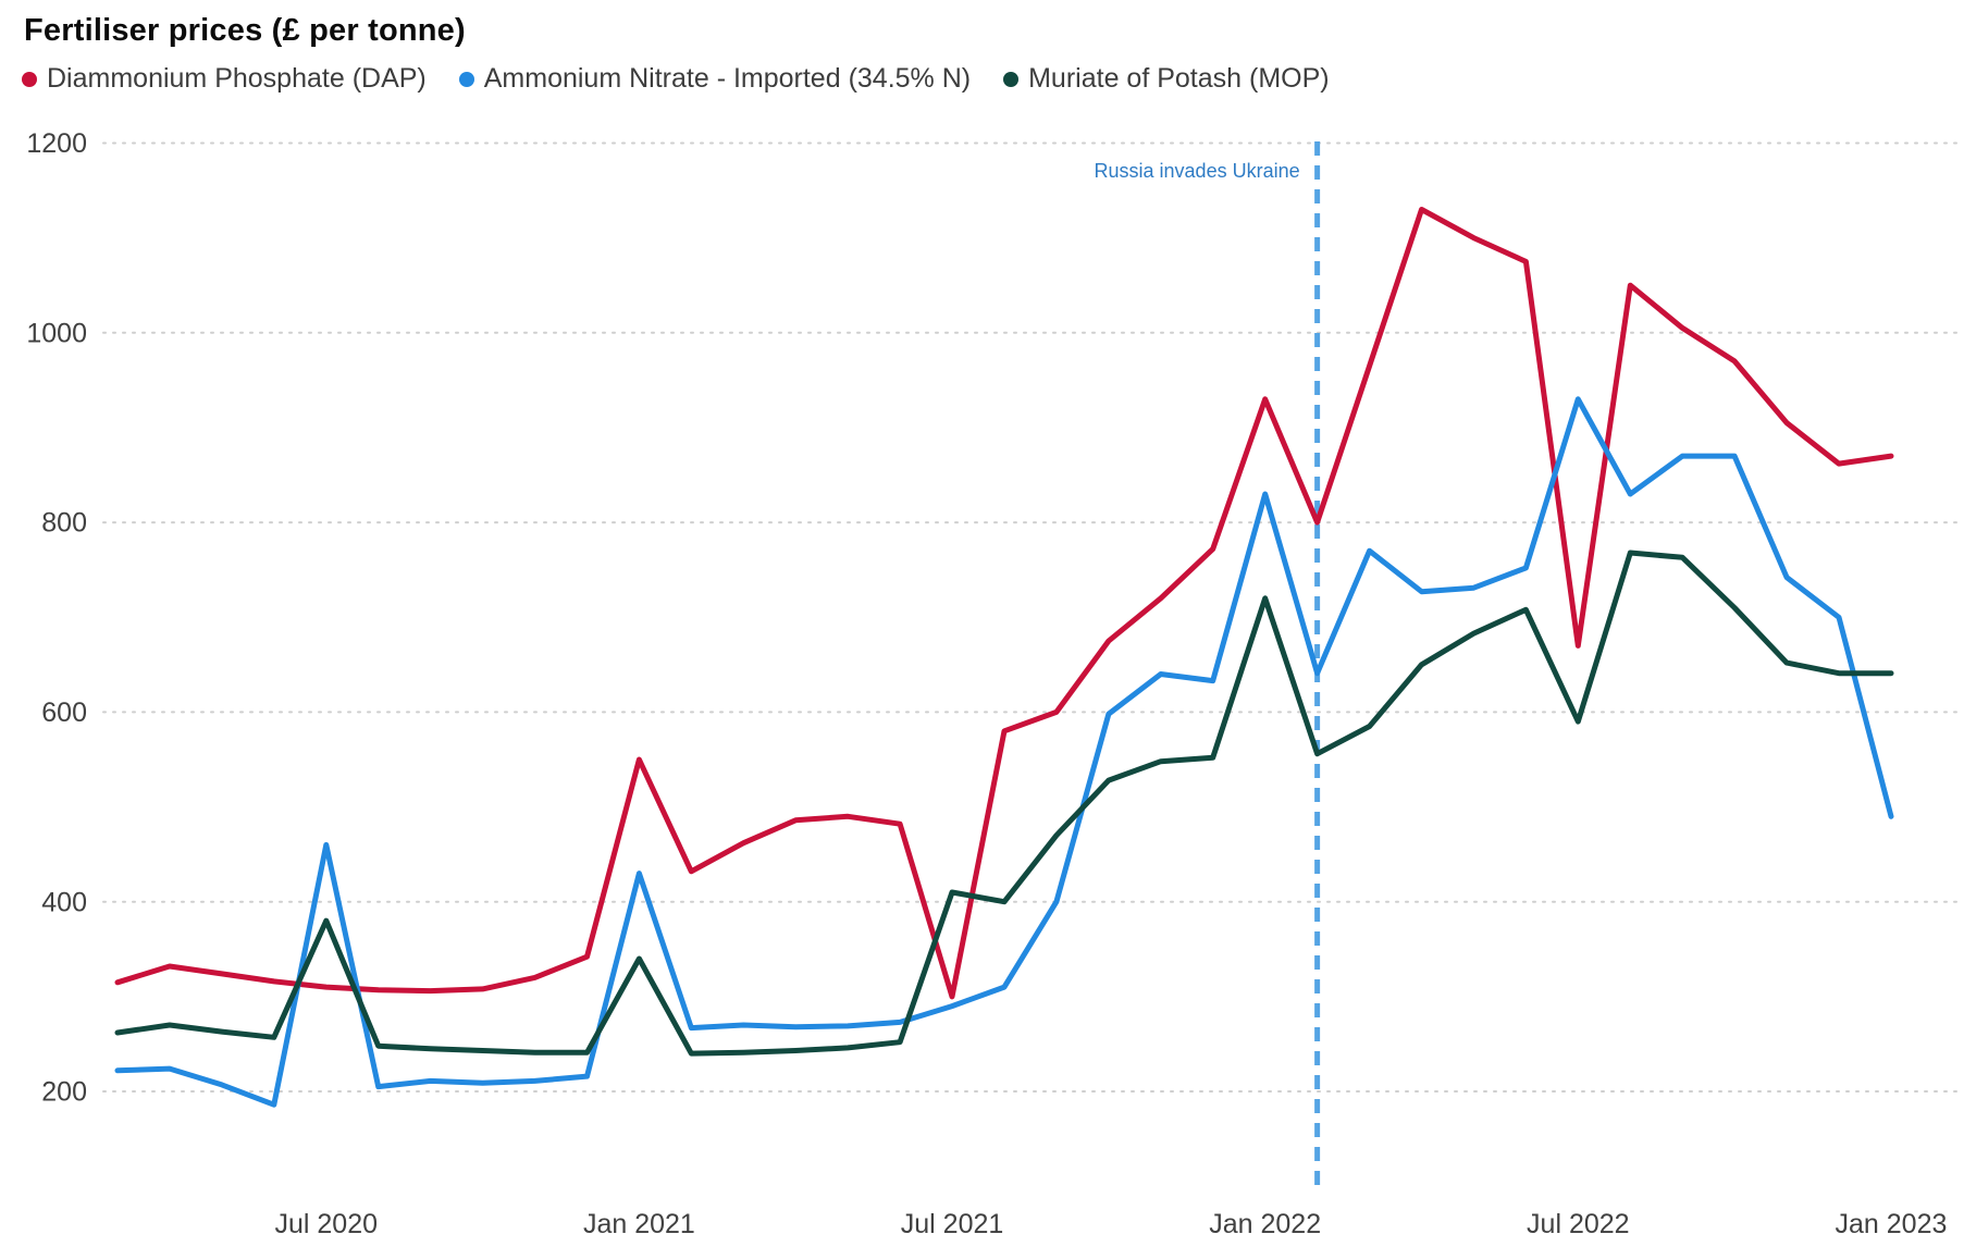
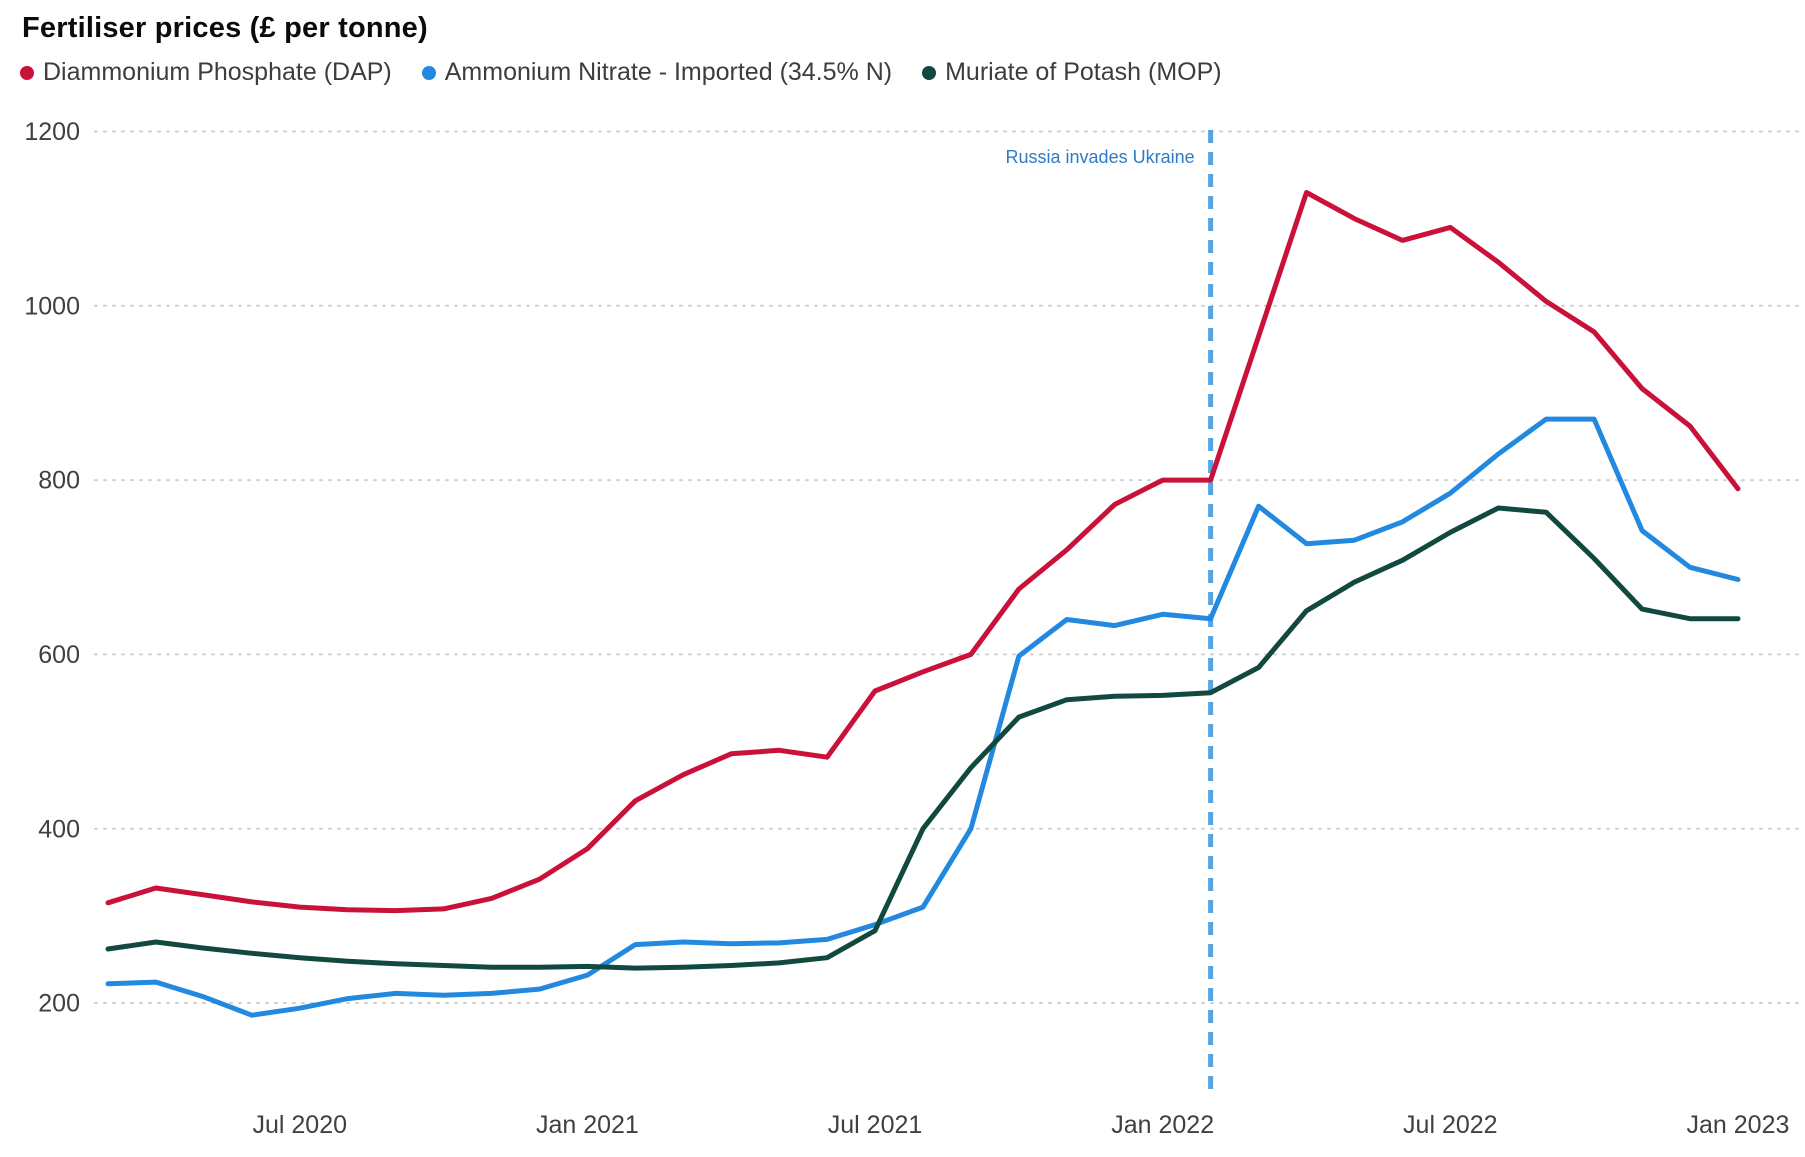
Ammonium Nitrate - Imported (34.5% N)/Jul 2020: 460 -> 190
Muriate of Potash (MOP)/Jul 2020: 380 -> 250
Diammonium Phosphate (DAP)/Jan 2021: 550 -> 380
Ammonium Nitrate - Imported (34.5% N)/Jan 2021: 430 -> 230
Muriate of Potash (MOP)/Jan 2021: 340 -> 240
Diammonium Phosphate (DAP)/Jul 2021: 300 -> 560
Muriate of Potash (MOP)/Jul 2021: 410 -> 280
Diammonium Phosphate (DAP)/Jan 2022: 930 -> 800
Ammonium Nitrate - Imported (34.5% N)/Jan 2022: 830 -> 650
Muriate of Potash (MOP)/Jan 2022: 720 -> 550
Diammonium Phosphate (DAP)/Jul 2022: 670 -> 1090
Ammonium Nitrate - Imported (34.5% N)/Jul 2022: 930 -> 780
Muriate of Potash (MOP)/Jul 2022: 590 -> 740
Diammonium Phosphate (DAP)/Jan 2023: 870 -> 790
Ammonium Nitrate - Imported (34.5% N)/Jan 2023: 490 -> 690
